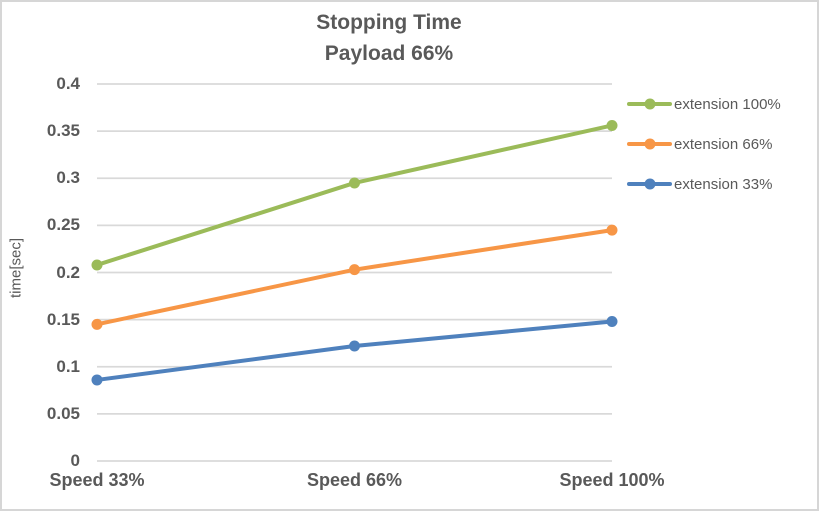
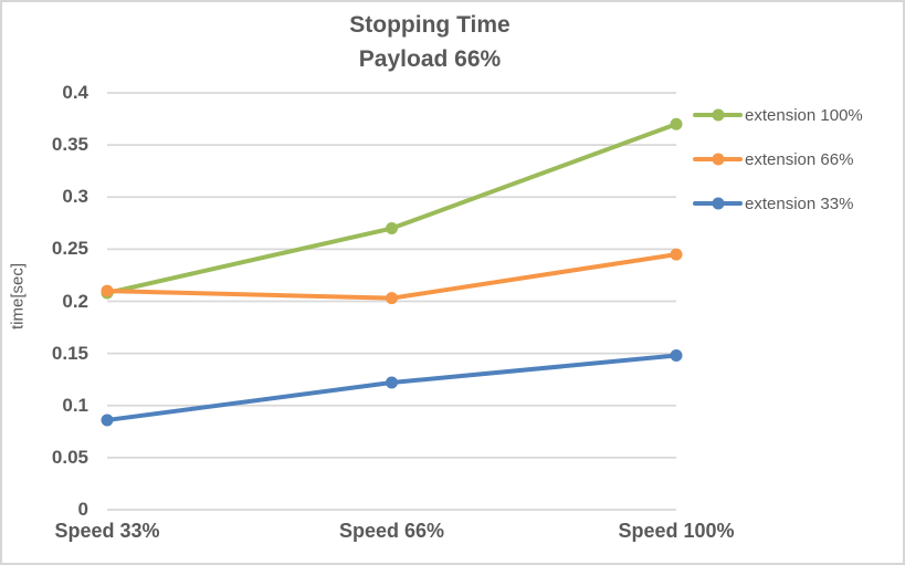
extension 66%/Speed 33%: 0.14 -> 0.21
extension 100%/Speed 66%: 0.29 -> 0.27
extension 100%/Speed 100%: 0.36 -> 0.37
